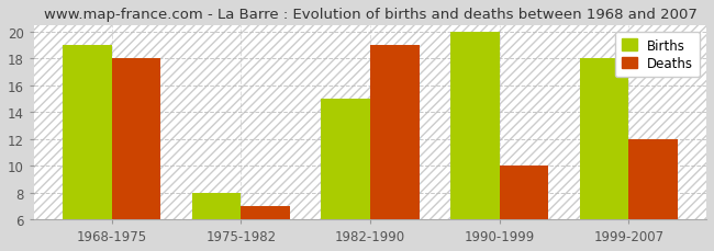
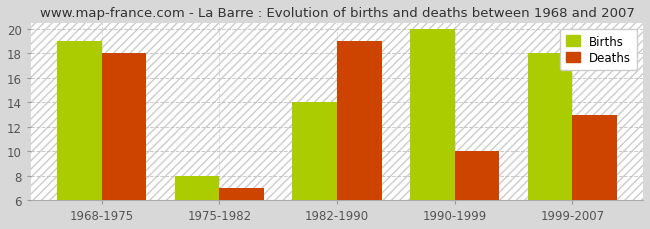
Births/1982-1990: 15 -> 14
Deaths/1999-2007: 12 -> 13
